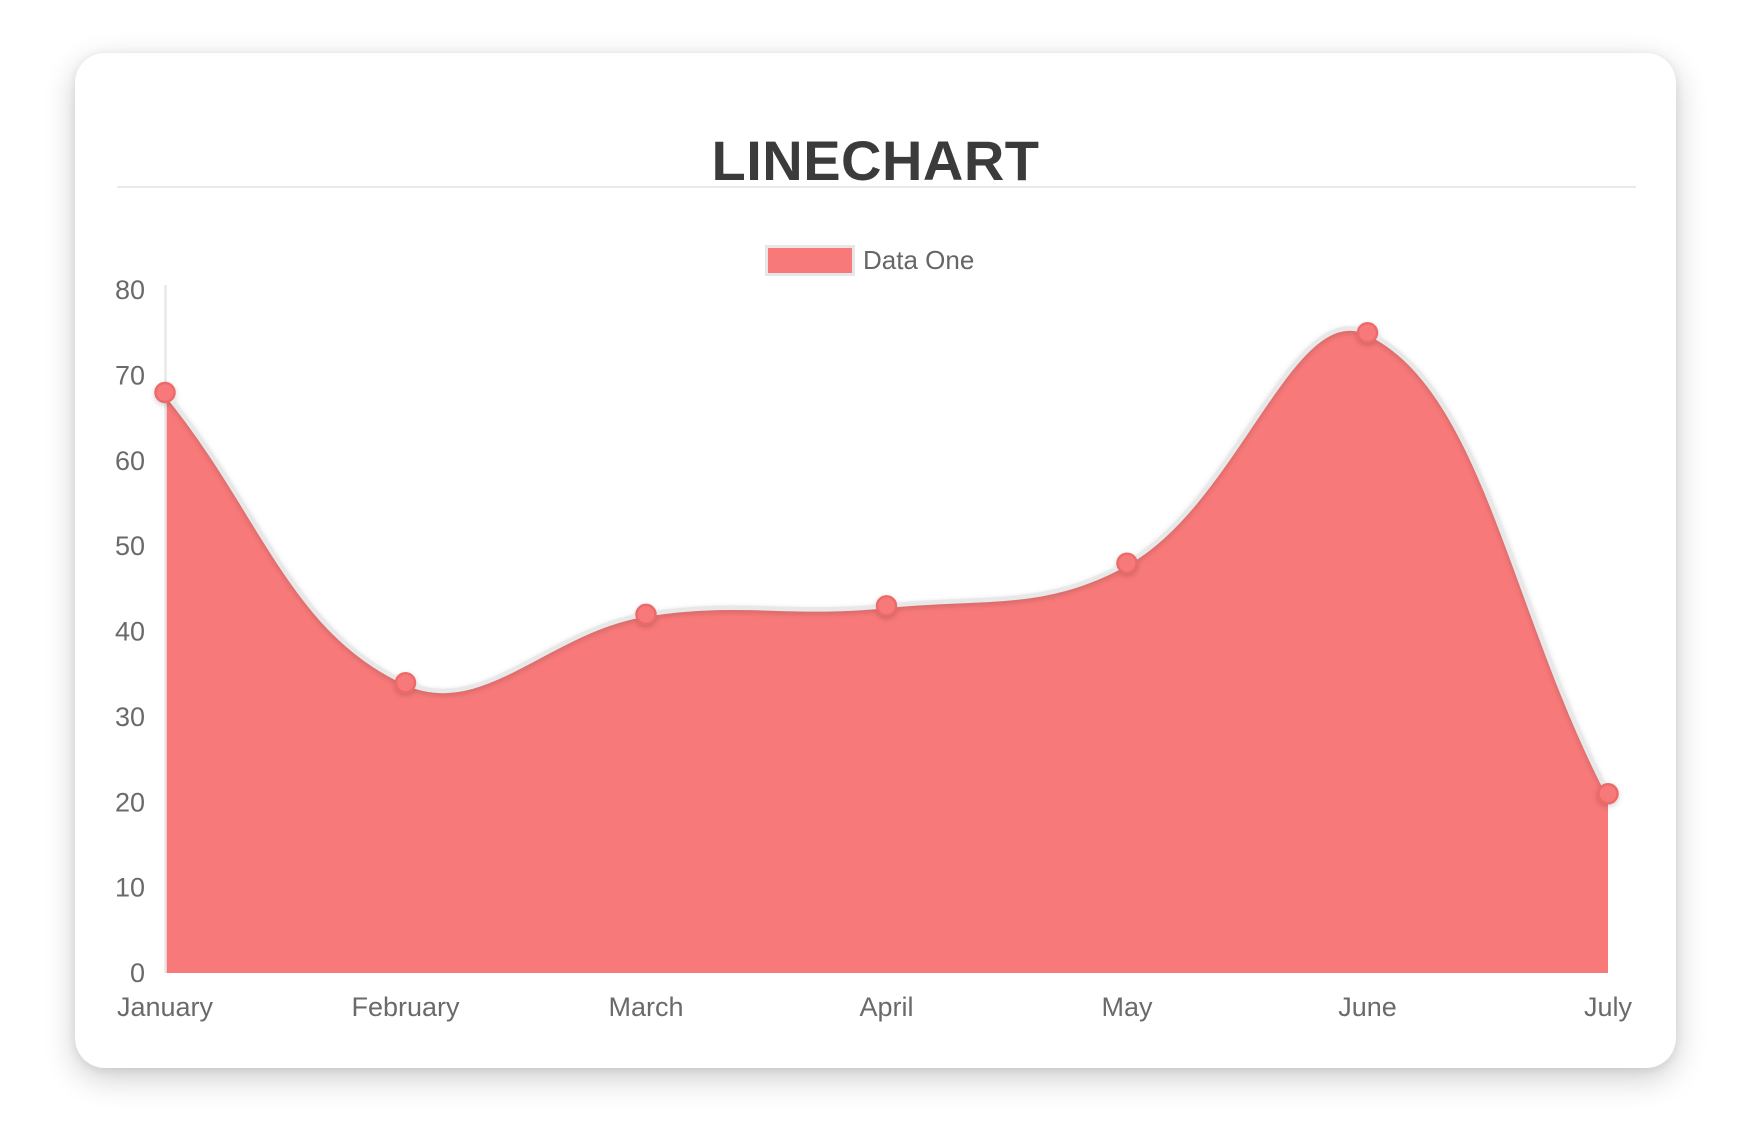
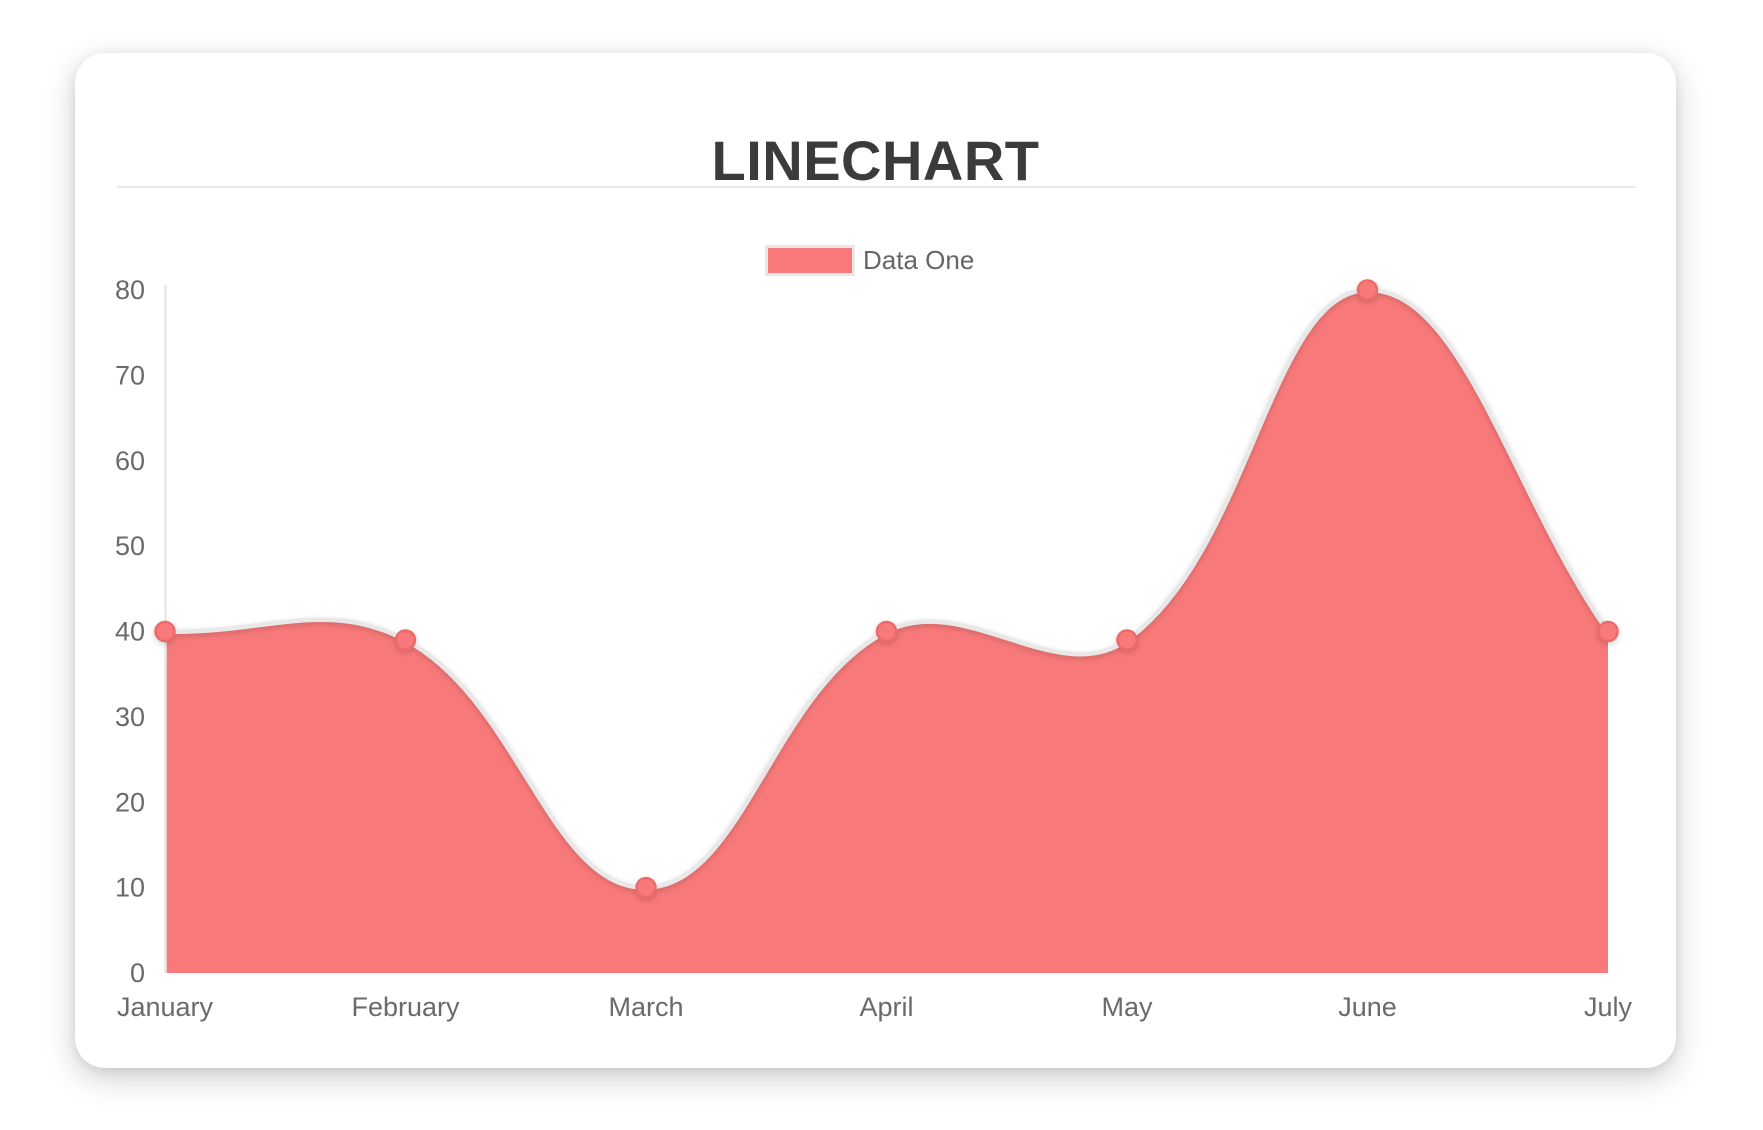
January: 68 -> 40
February: 34 -> 39
March: 42 -> 10
April: 43 -> 40
May: 48 -> 39
June: 75 -> 80
July: 21 -> 40
